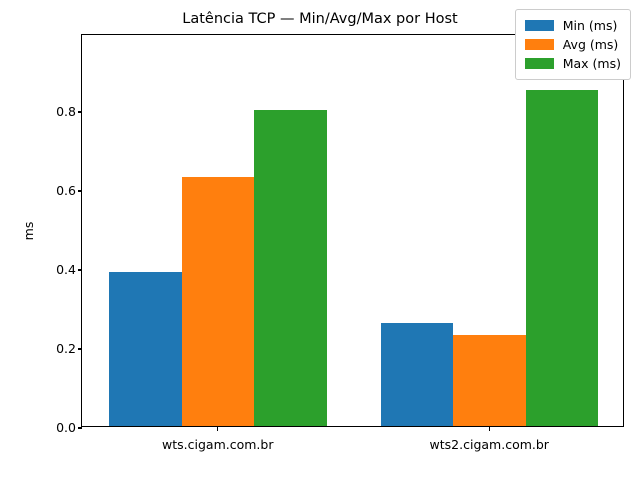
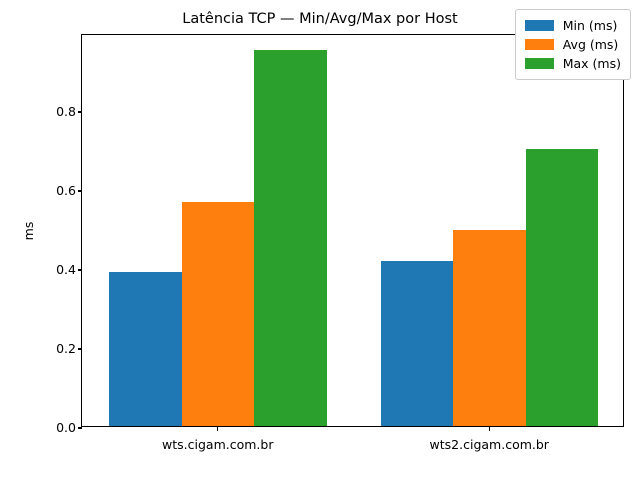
Avg (ms)/wts.cigam.com.br: 0.63 -> 0.57
Max (ms)/wts.cigam.com.br: 0.80 -> 0.95
Min (ms)/wts2.cigam.com.br: 0.26 -> 0.42
Avg (ms)/wts2.cigam.com.br: 0.23 -> 0.50
Max (ms)/wts2.cigam.com.br: 0.85 -> 0.70
